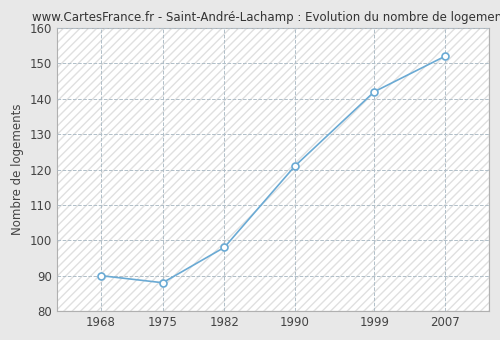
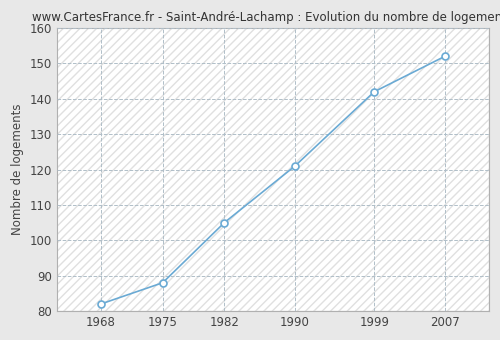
1968: 90 -> 82
1982: 98 -> 105
